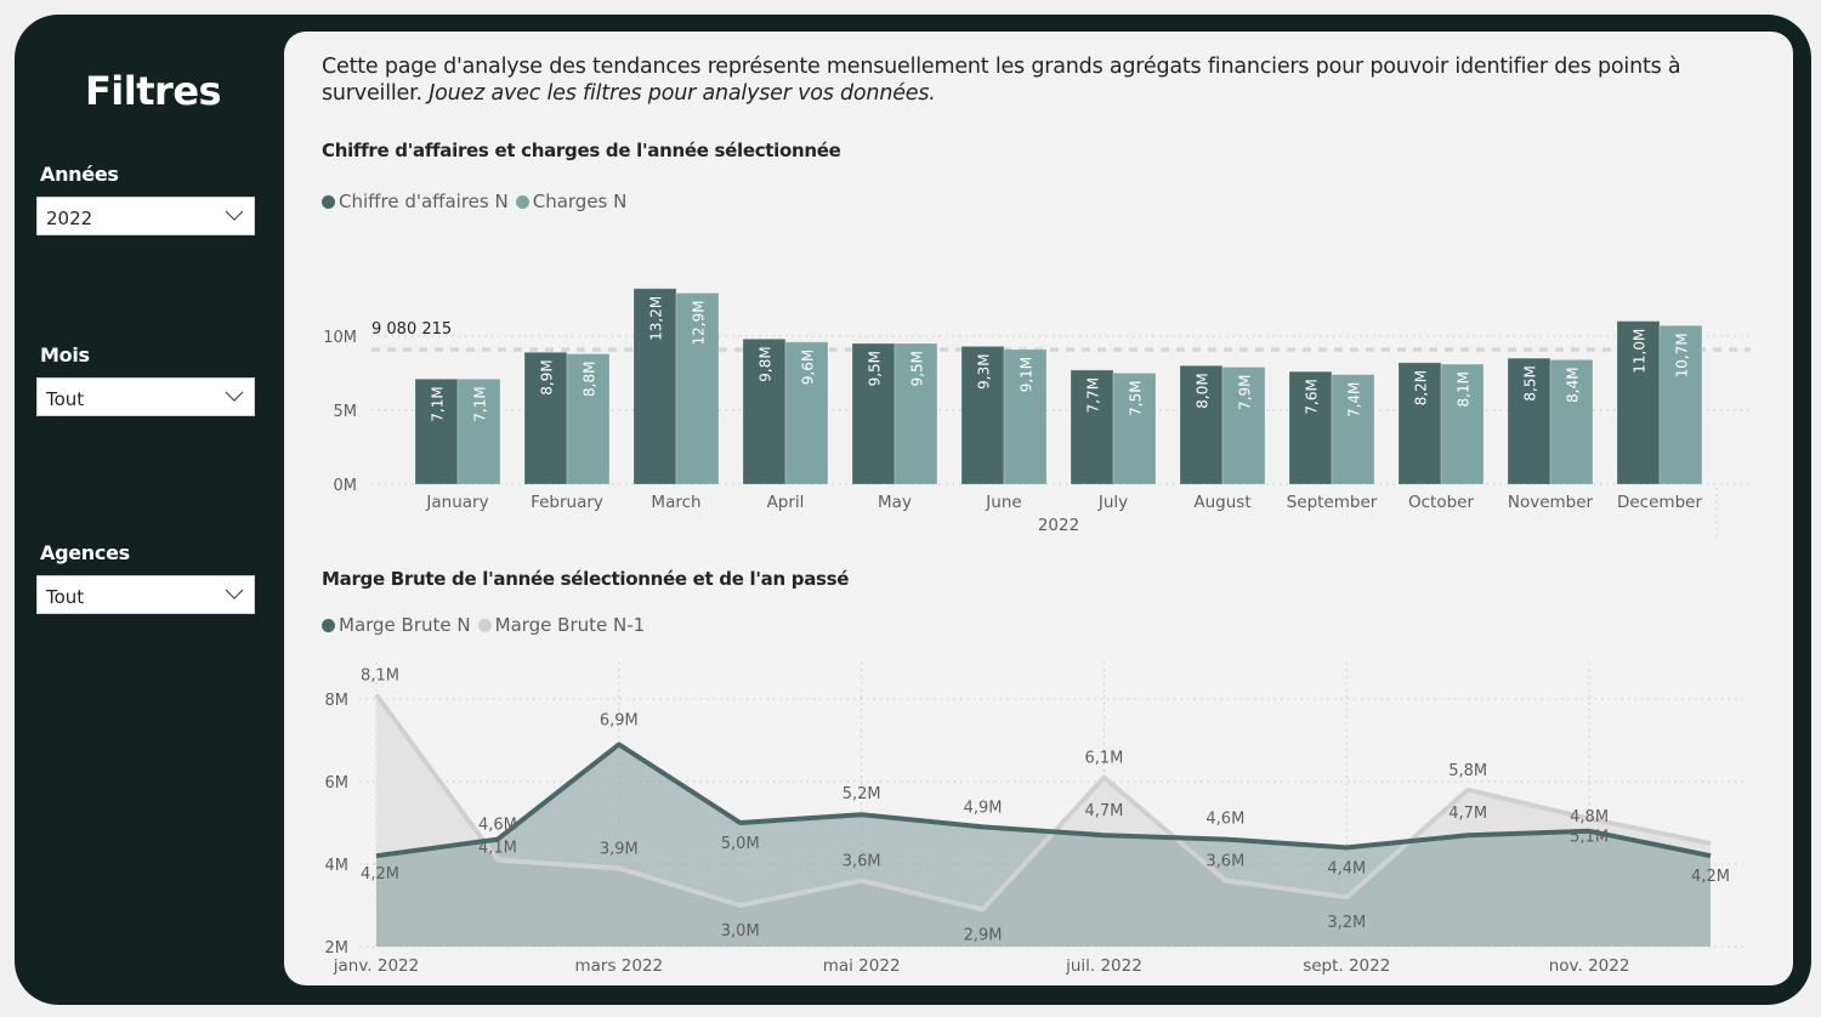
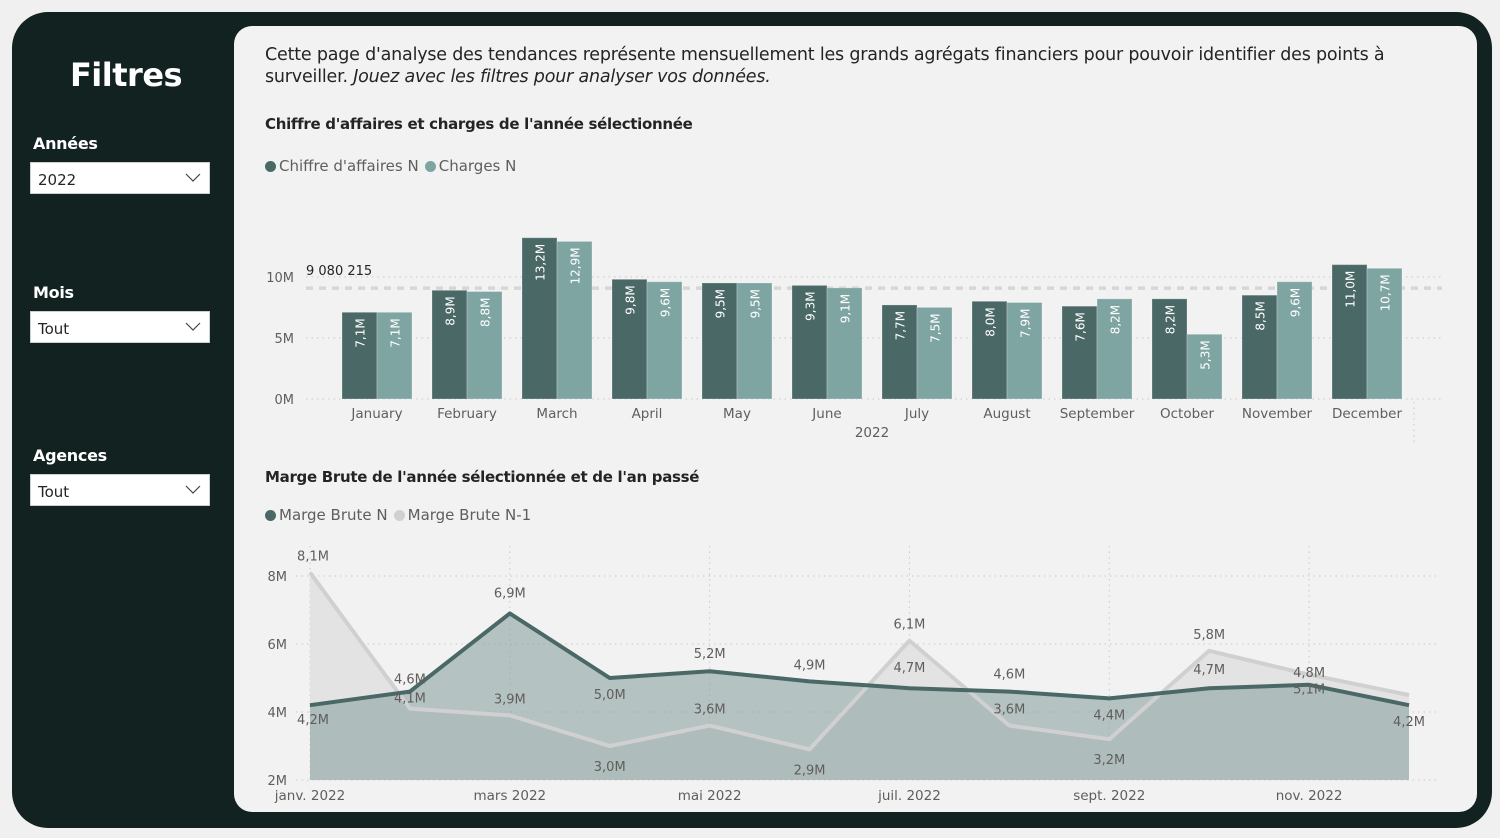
Chiffre d'affaires et charges de l'année sélectionnée/Charges N/September: 7,4M -> 8,2M
Chiffre d'affaires et charges de l'année sélectionnée/Charges N/October: 8,1M -> 5,3M
Chiffre d'affaires et charges de l'année sélectionnée/Charges N/November: 8,4M -> 9,6M
